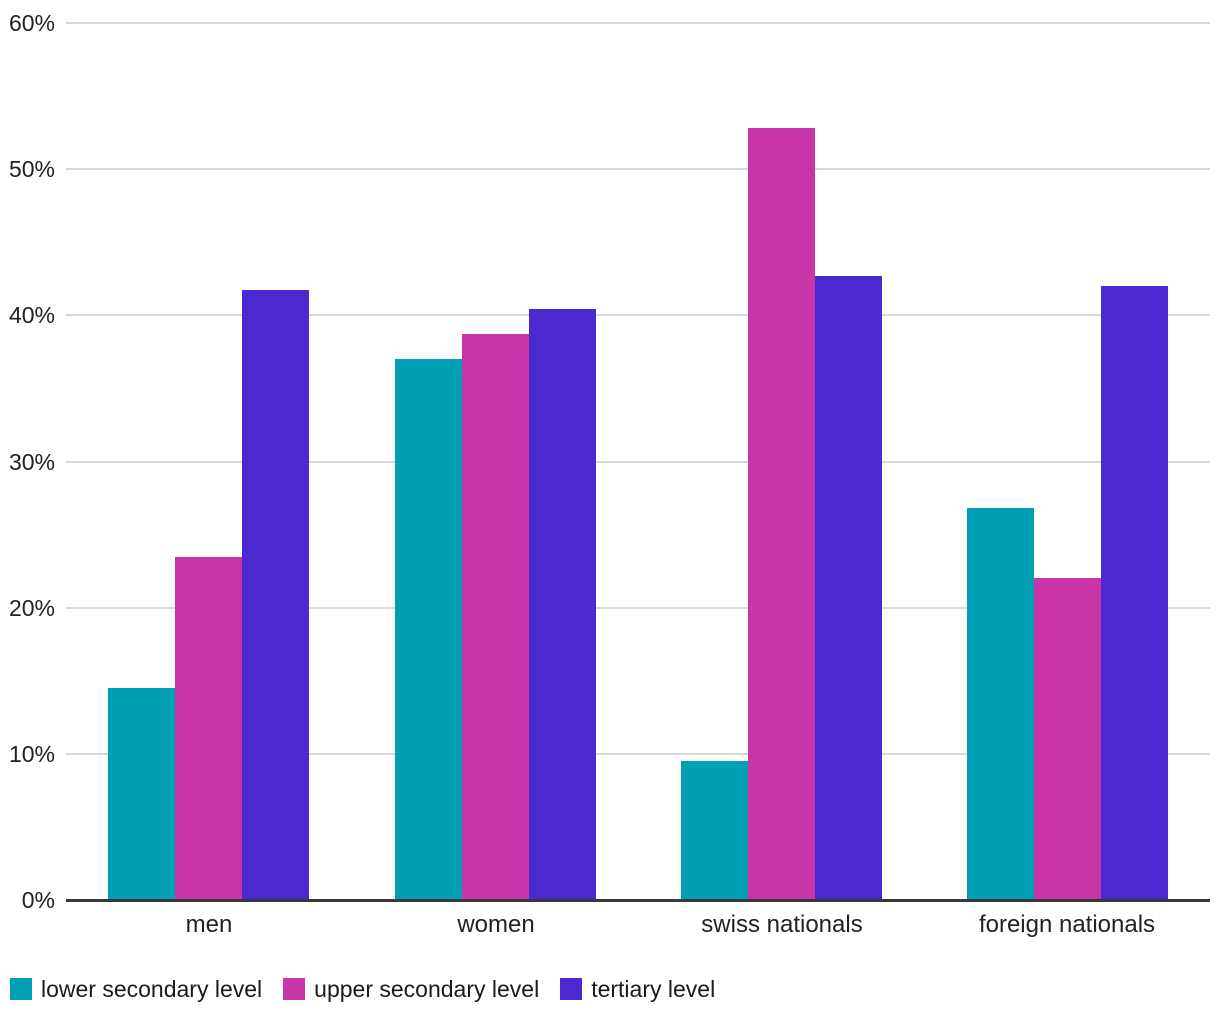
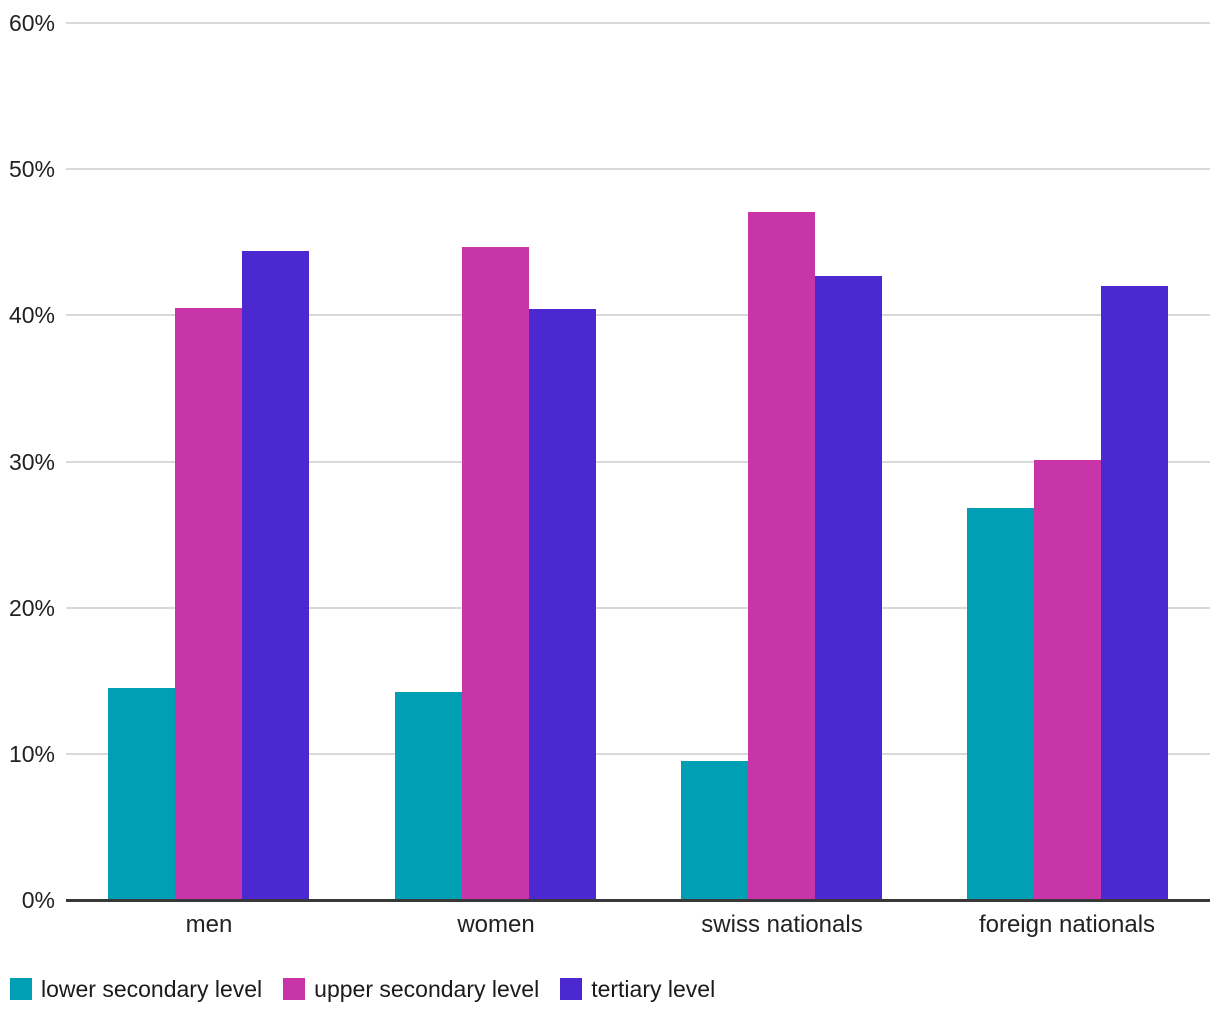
upper secondary level/men: 23.5% -> 40.5%
tertiary level/men: 41.7% -> 44.4%
lower secondary level/women: 37.0% -> 14.2%
upper secondary level/women: 38.7% -> 44.7%
upper secondary level/swiss nationals: 52.8% -> 47.1%
upper secondary level/foreign nationals: 22.0% -> 30.1%
